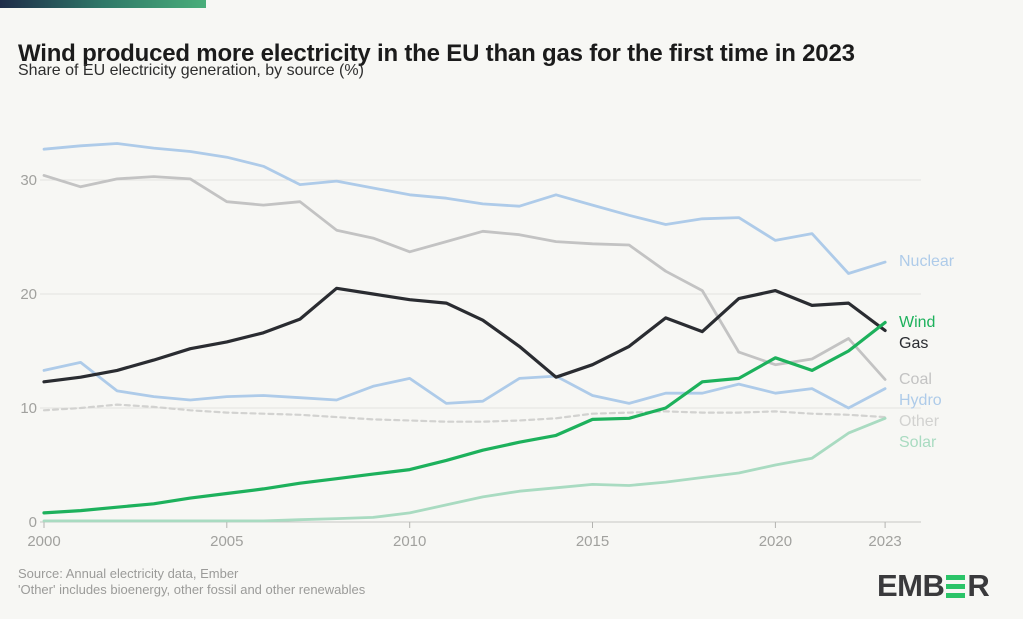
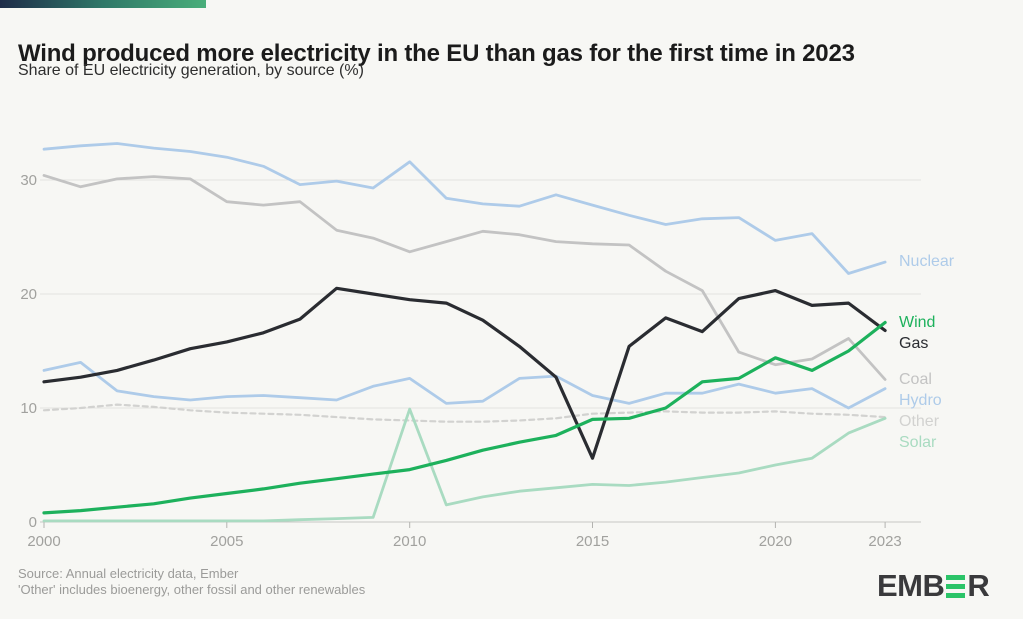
Solar/2010: 0.8 -> 9.9
Nuclear/2010: 28.7 -> 31.6
Gas/2015: 13.8 -> 5.6
